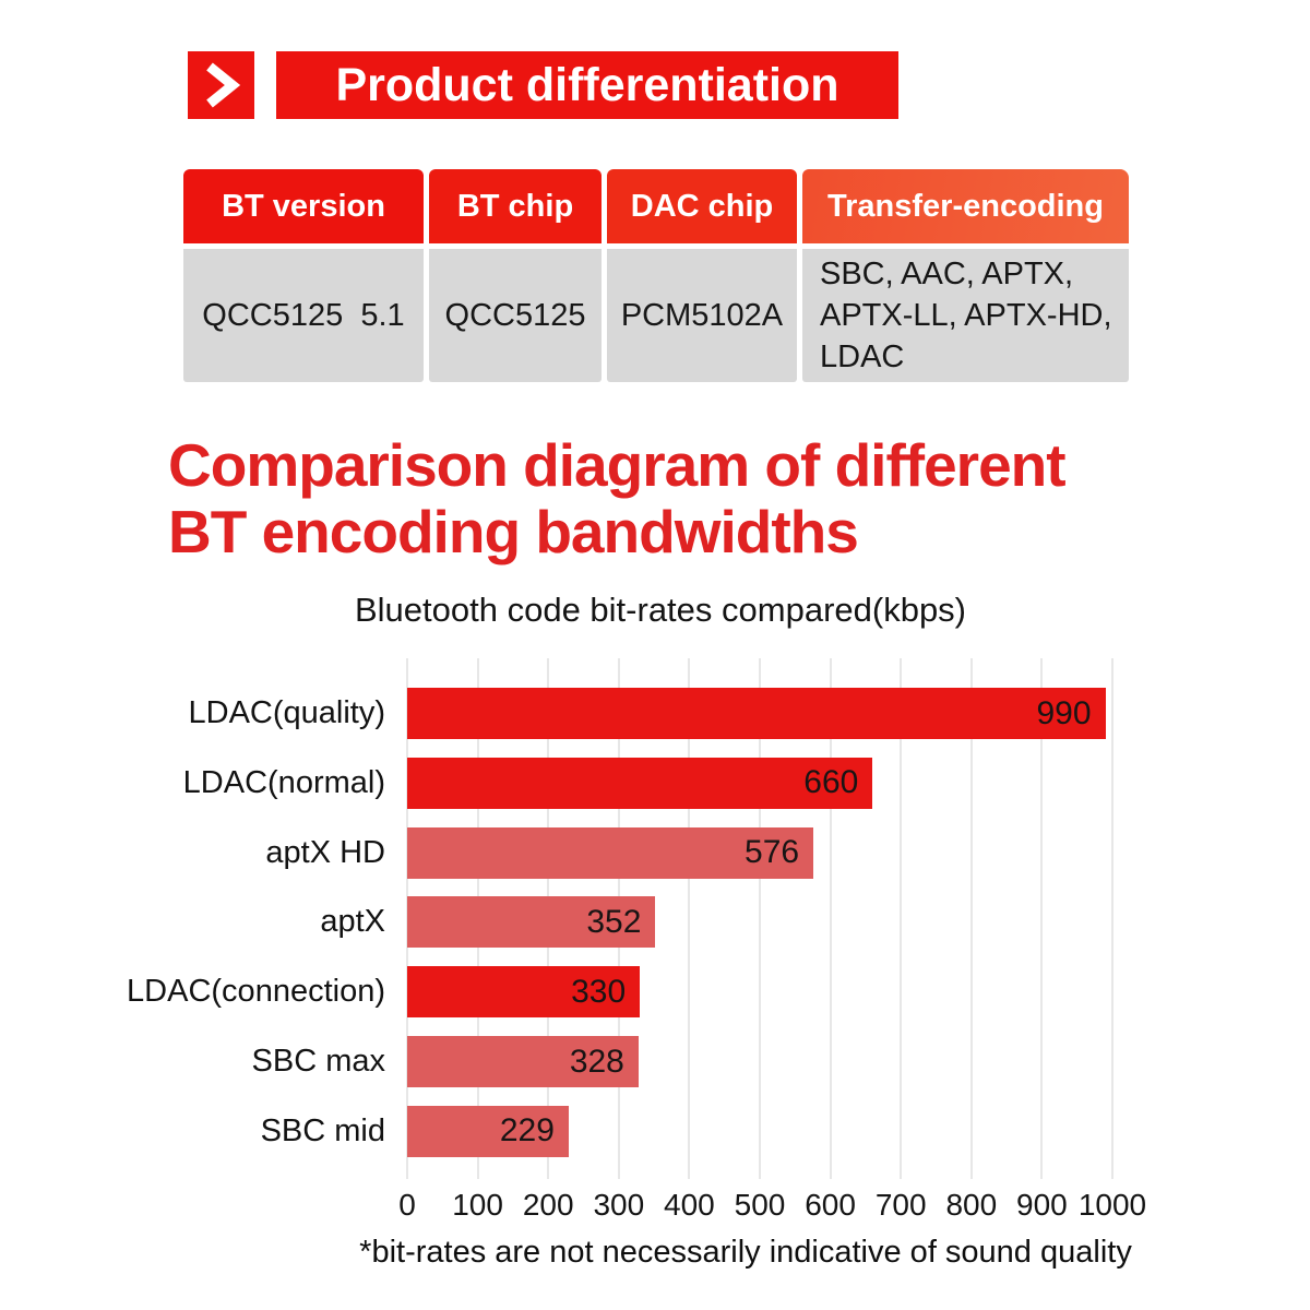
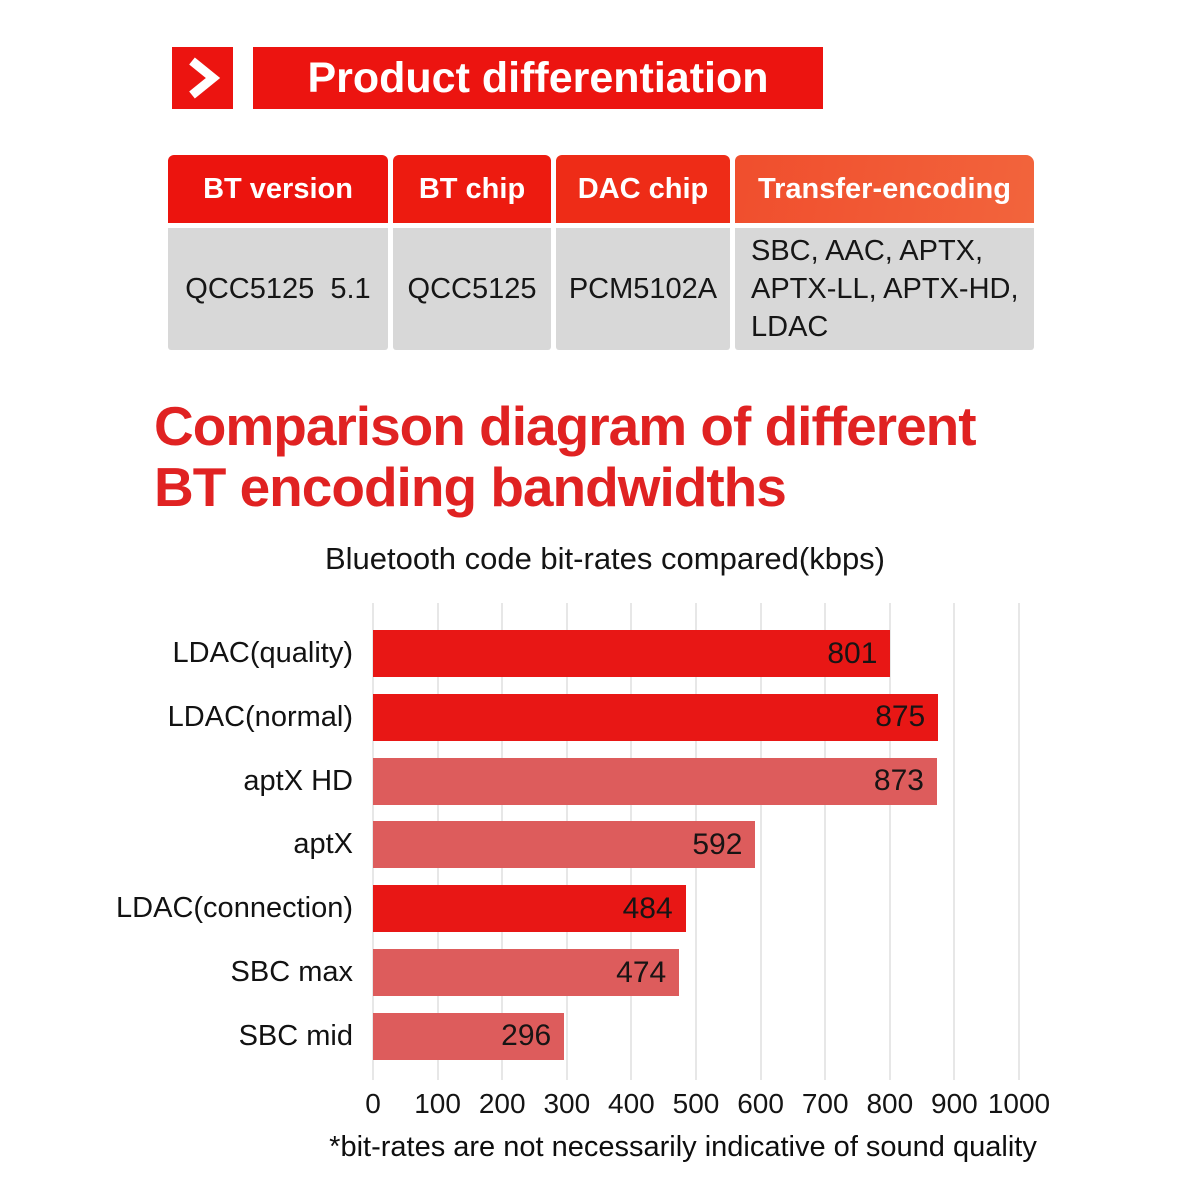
LDAC(quality): 990 -> 801
LDAC(normal): 660 -> 875
aptX HD: 576 -> 873
aptX: 352 -> 592
LDAC(connection): 330 -> 484
SBC max: 328 -> 474
SBC mid: 229 -> 296
